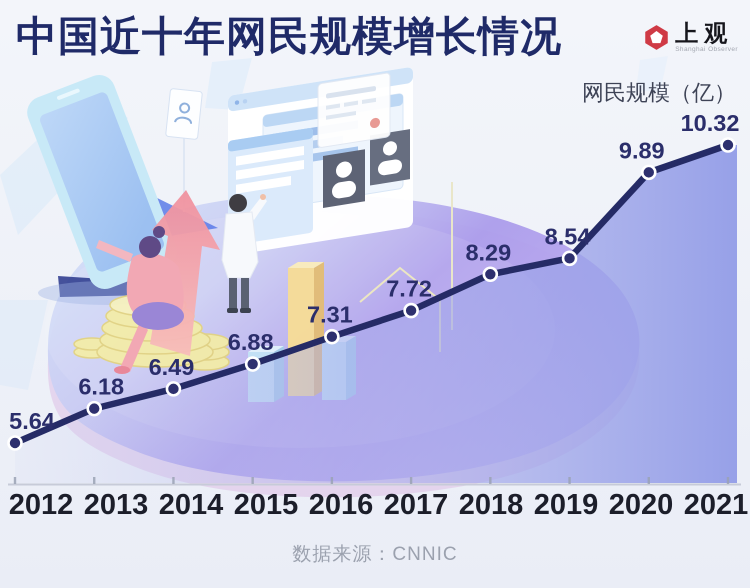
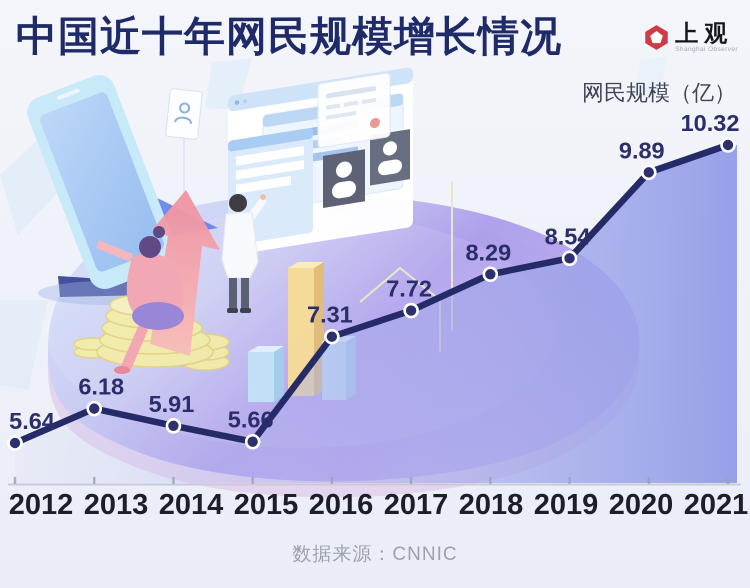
2014: 6.49 -> 5.91
2015: 6.88 -> 5.66
